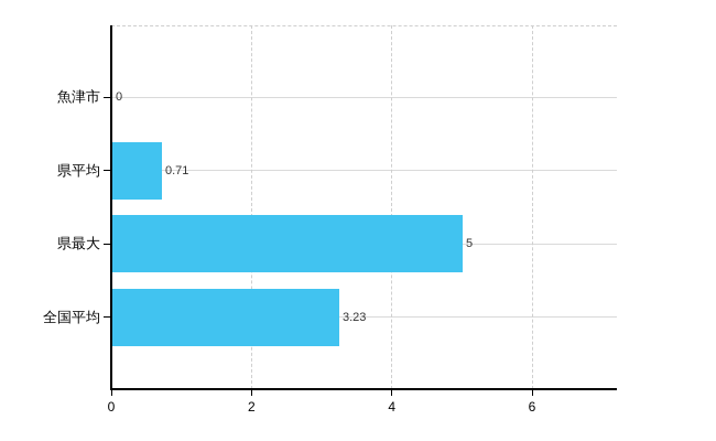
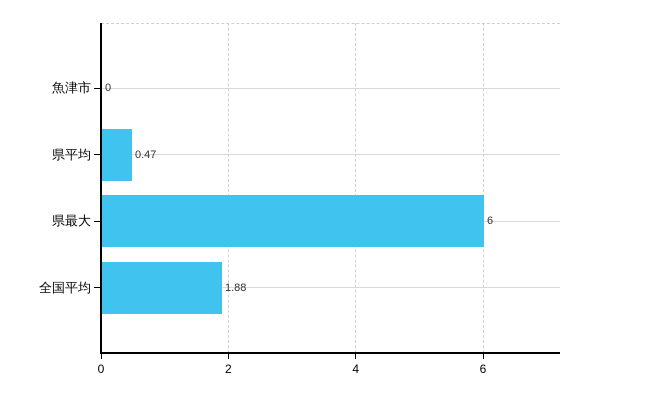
県平均: 0.71 -> 0.47
県最大: 5 -> 6
全国平均: 3.23 -> 1.88
